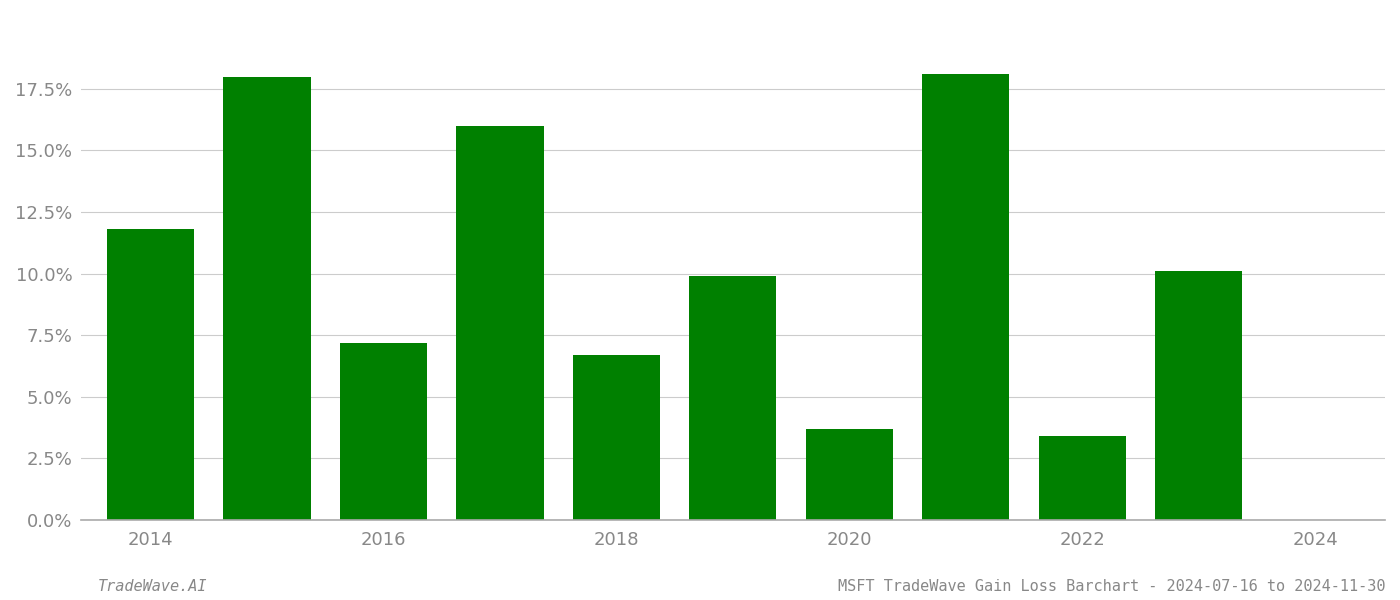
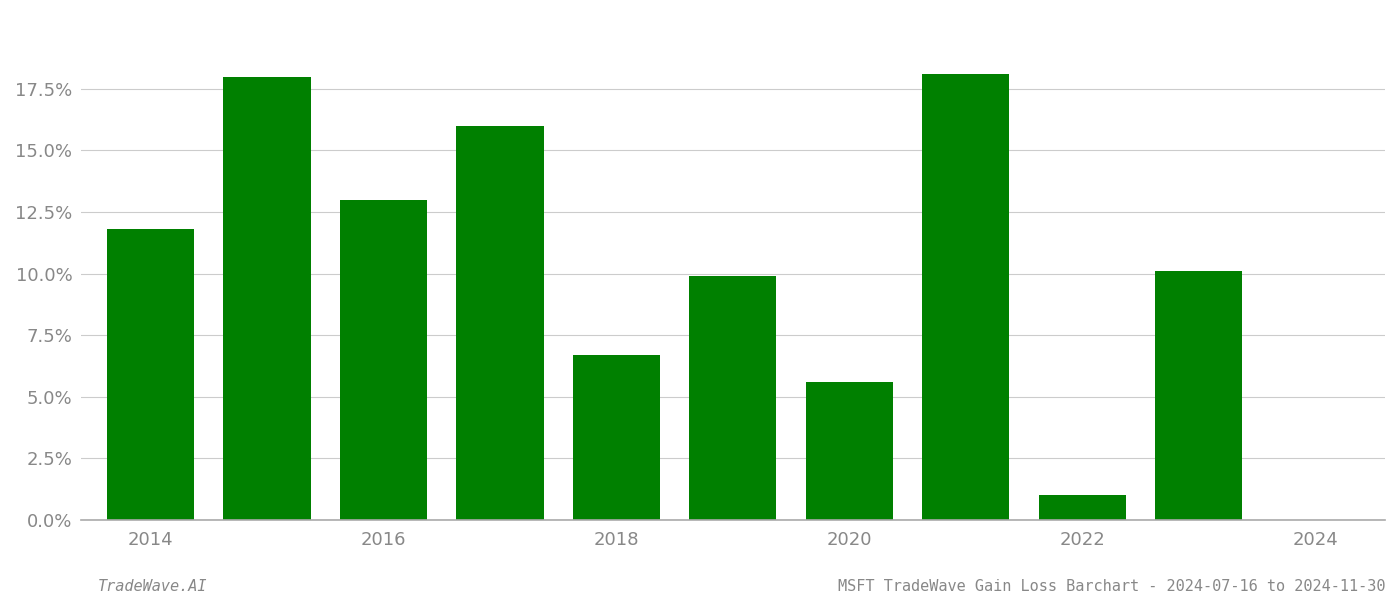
2016: 7.2% -> 13.0%
2020: 3.7% -> 5.6%
2022: 3.4% -> 1.0%
